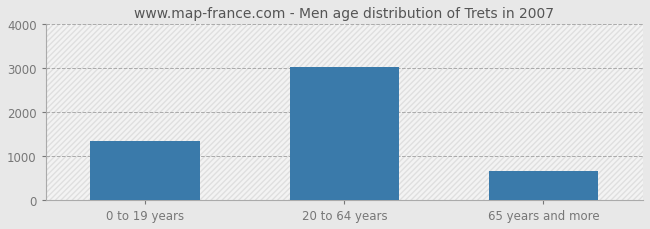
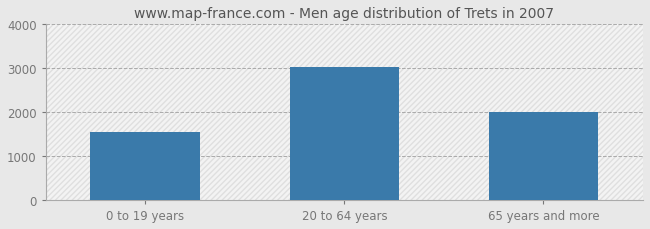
0 to 19 years: 1340 -> 1550
65 years and more: 650 -> 2000
